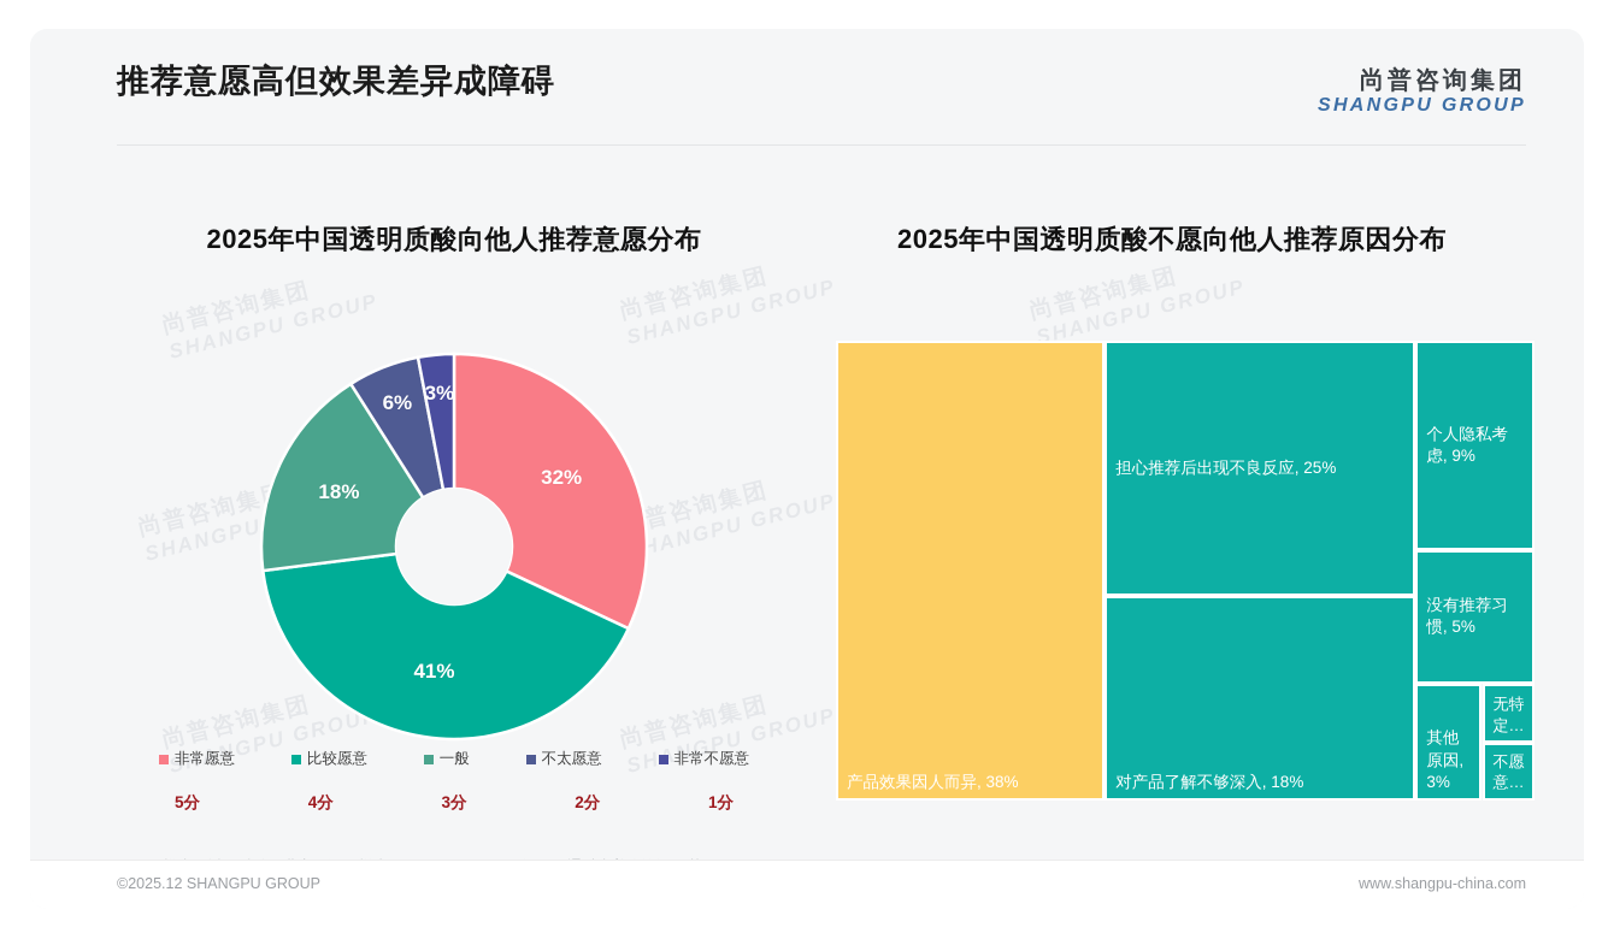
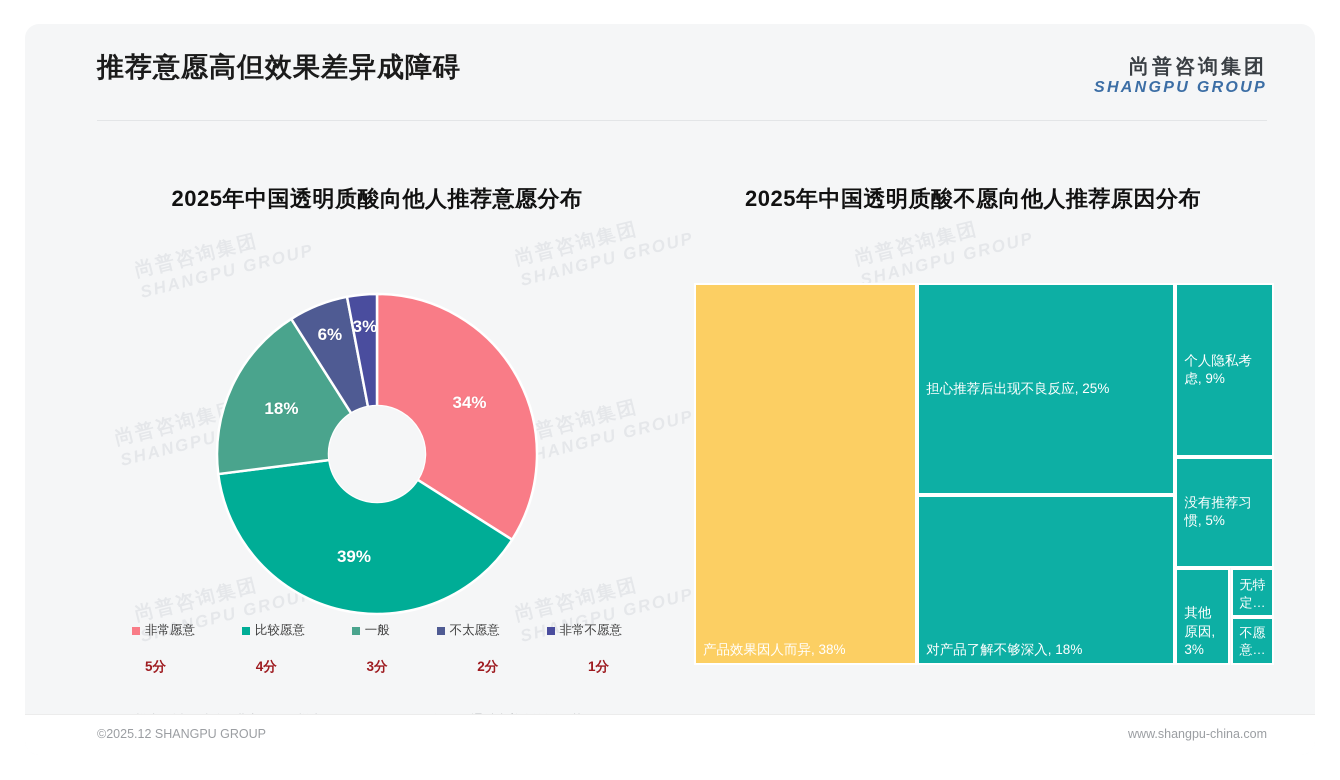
2025年中国透明质酸向他人推荐意愿分布/非常愿意: 32% -> 34%
2025年中国透明质酸向他人推荐意愿分布/比较愿意: 41% -> 39%
